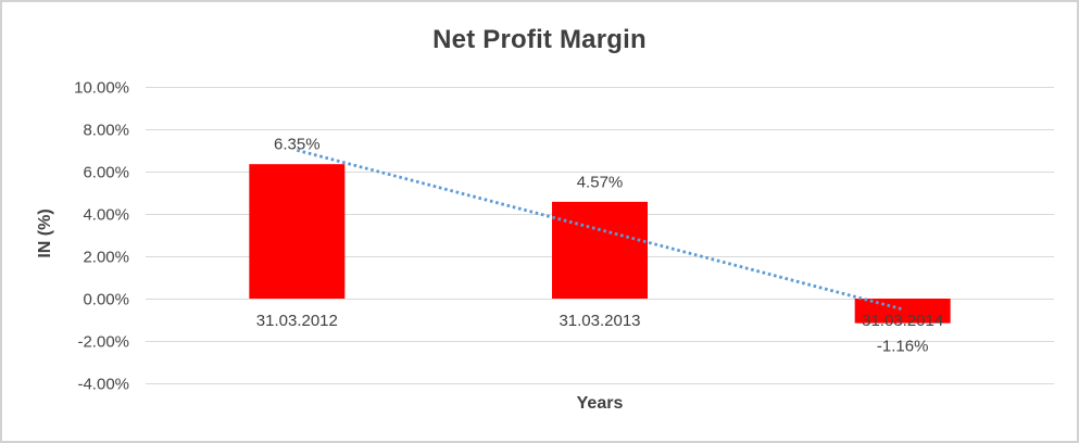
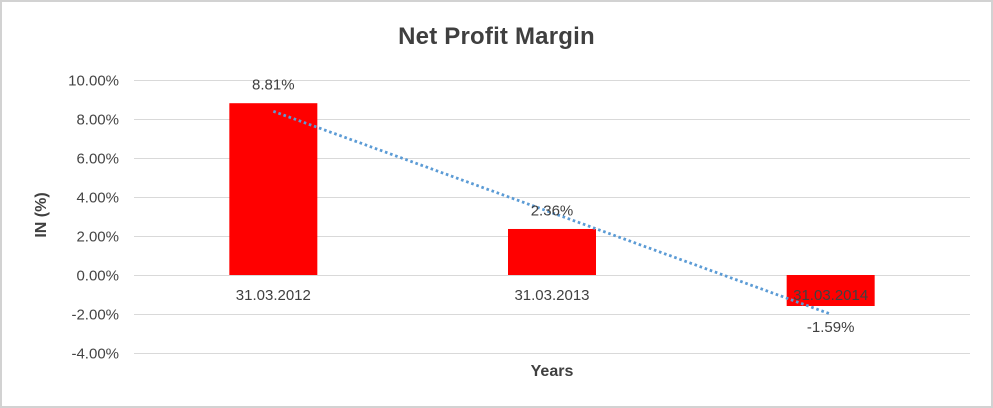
31.03.2012: 6.35% -> 8.81%
31.03.2013: 4.57% -> 2.36%
31.03.2014: -1.16% -> -1.59%
